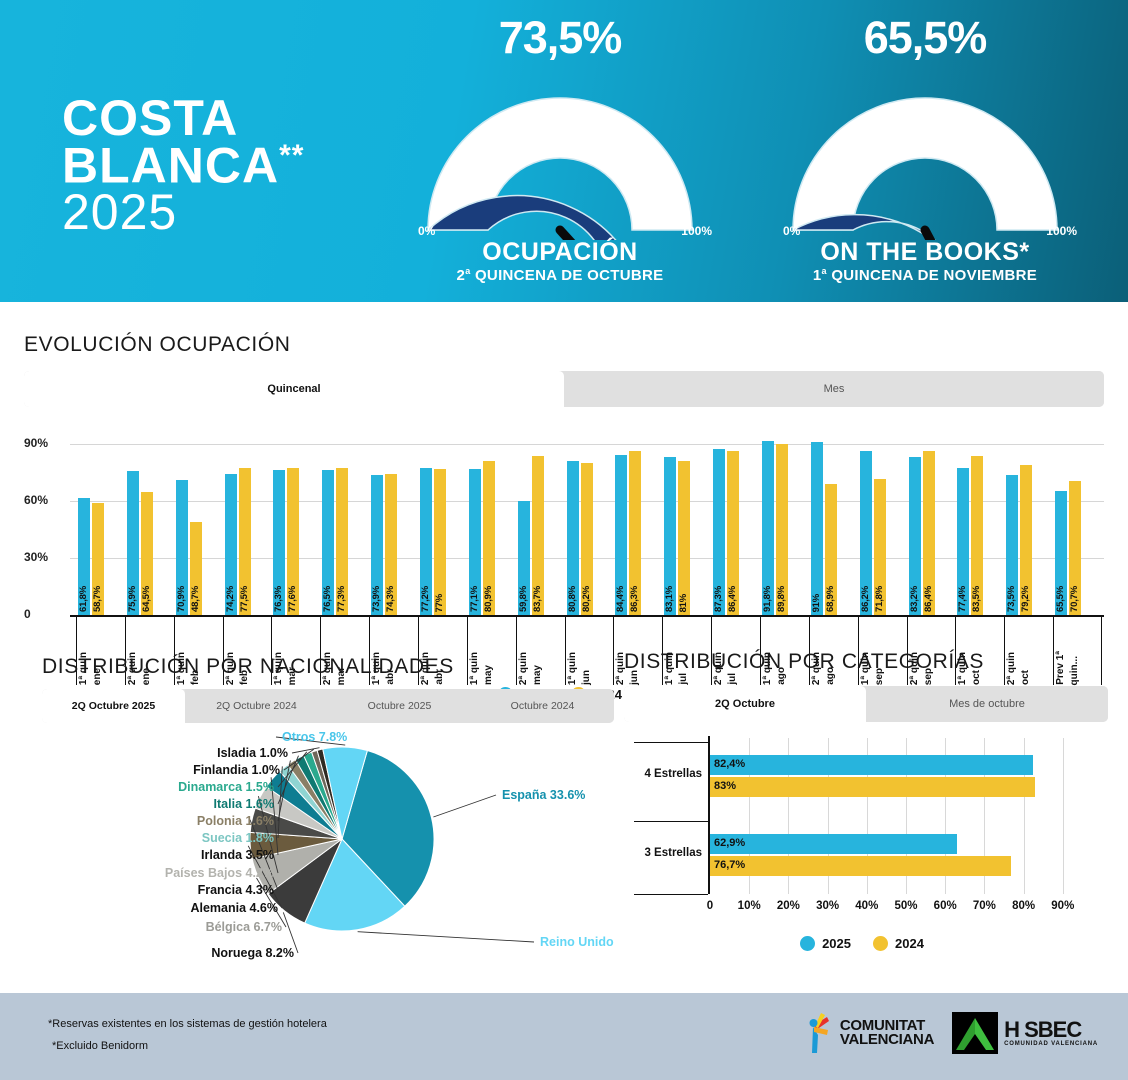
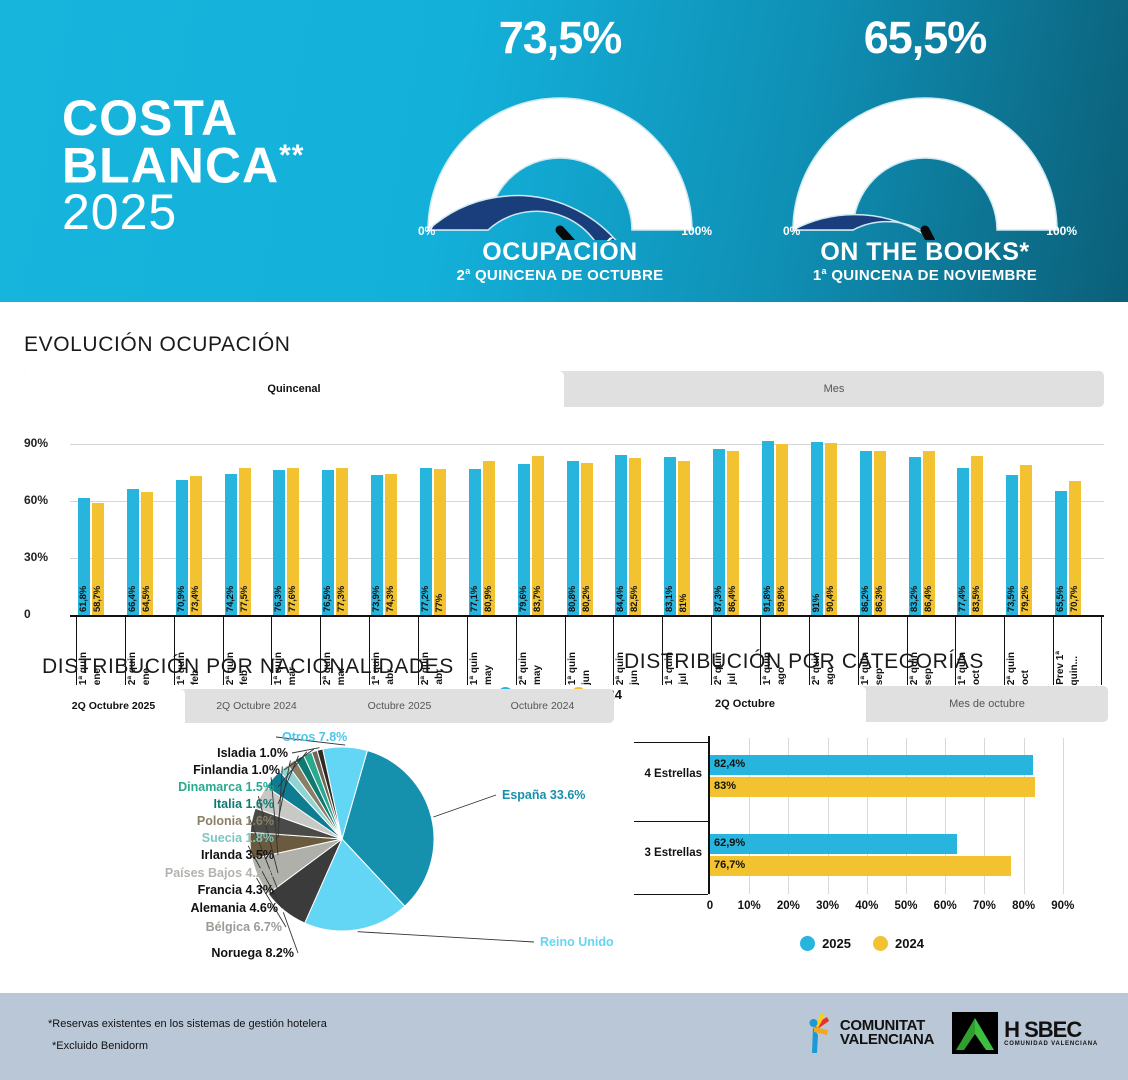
EVOLUCIÓN OCUPACIÓN/2025/2ª quin ene: 75,9% -> 66,4%
EVOLUCIÓN OCUPACIÓN/2024/1ª quin feb: 48,7% -> 73,4%
EVOLUCIÓN OCUPACIÓN/2025/2ª quin may: 59,8% -> 79,6%
EVOLUCIÓN OCUPACIÓN/2024/2ª quin jun: 86,3% -> 82,5%
EVOLUCIÓN OCUPACIÓN/2024/2ª quin ago: 68,9% -> 90,4%
EVOLUCIÓN OCUPACIÓN/2024/1ª quin sep: 71,8% -> 86,3%
